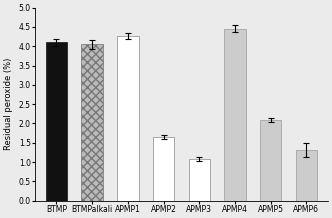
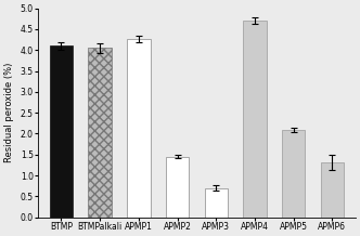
APMP2: 1.65 -> 1.45
APMP3: 1.08 -> 0.70
APMP4: 4.46 -> 4.70
